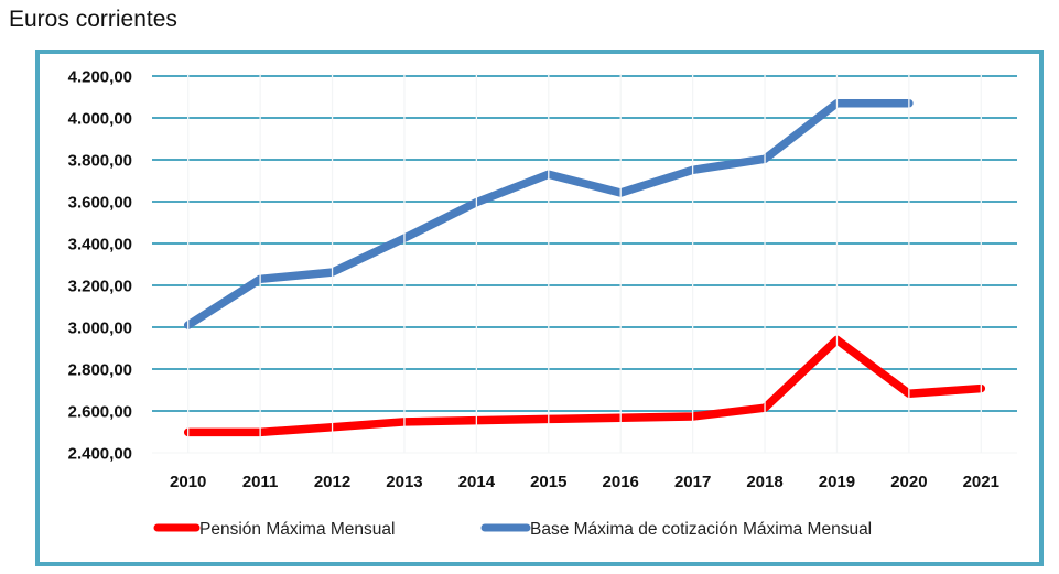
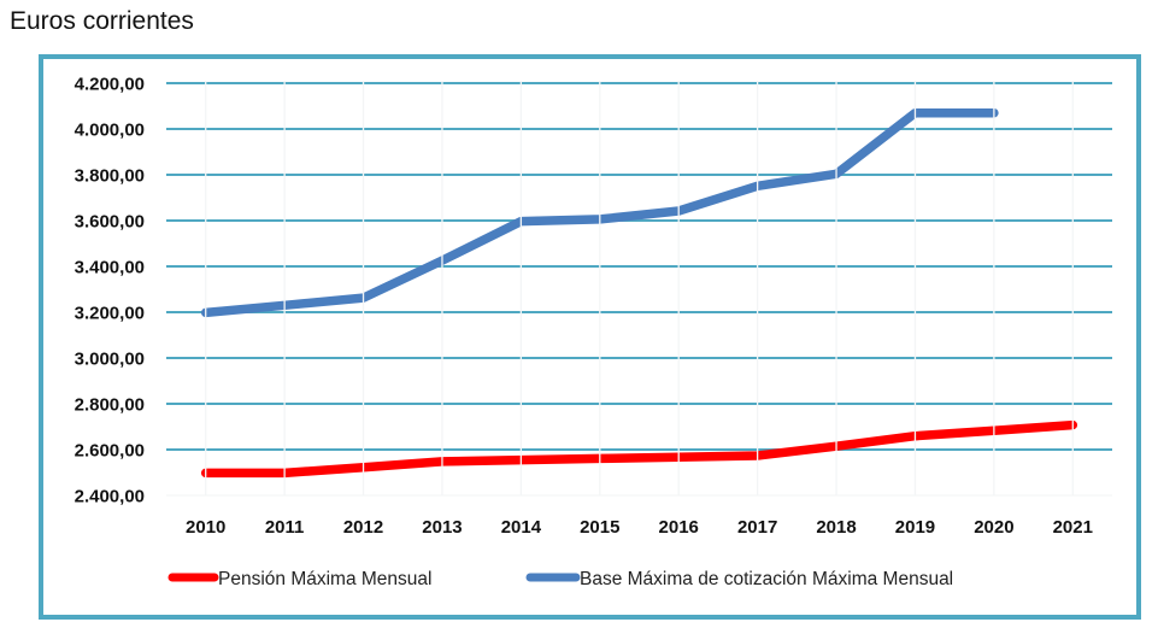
Base Máxima de cotización Máxima Mensual/2010: 3010 -> 3200
Base Máxima de cotización Máxima Mensual/2015: 3730 -> 3610
Pensión Máxima Mensual/2019: 2940 -> 2660
